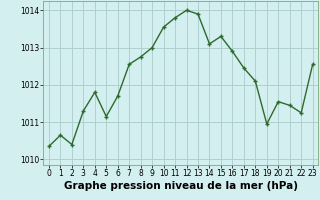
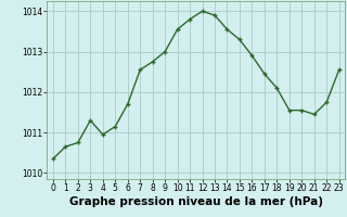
2: 1010.40 -> 1010.75
4: 1011.80 -> 1010.95
14: 1013.10 -> 1013.55
19: 1010.95 -> 1011.55
22: 1011.25 -> 1011.75
